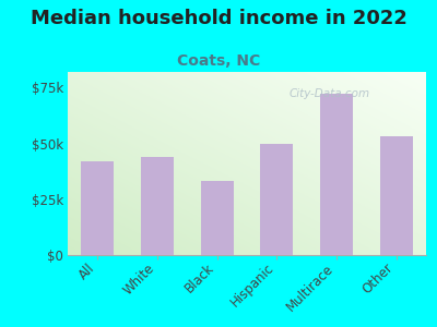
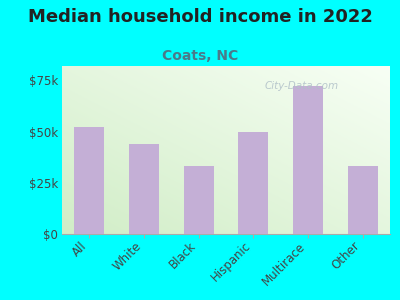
All: $42k -> $52k
Other: $53k -> $33k
